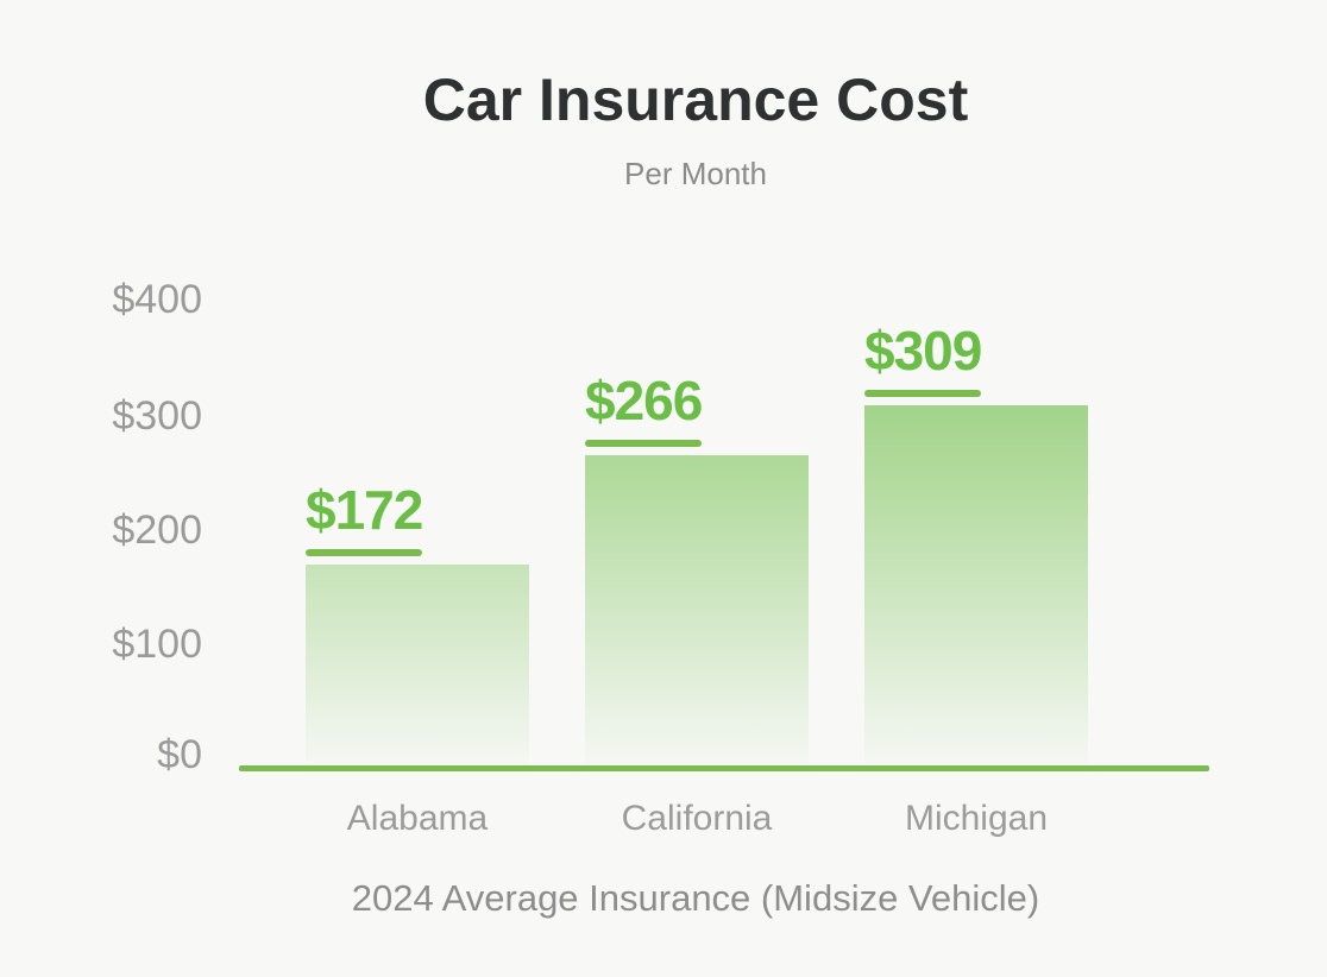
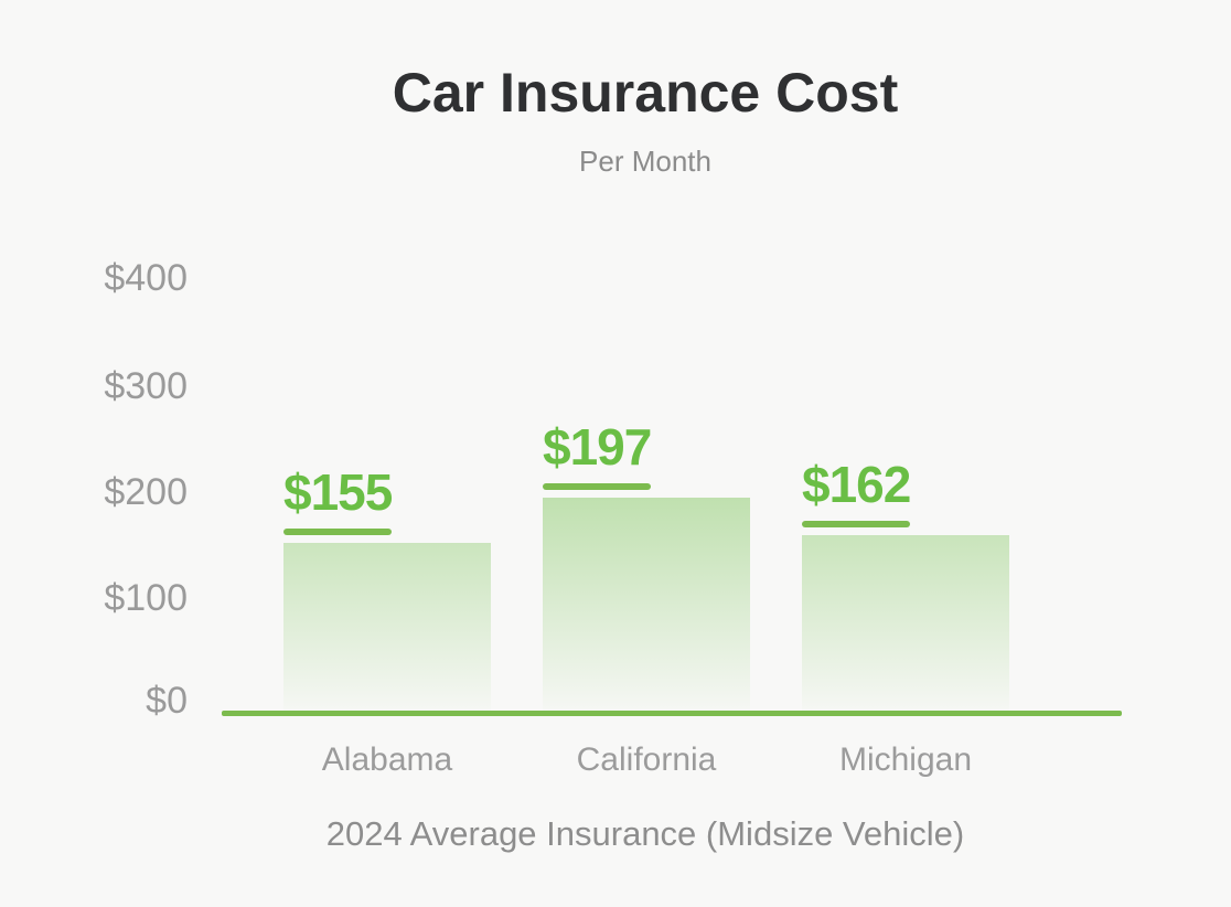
Alabama: $172 -> $155
California: $266 -> $197
Michigan: $309 -> $162
